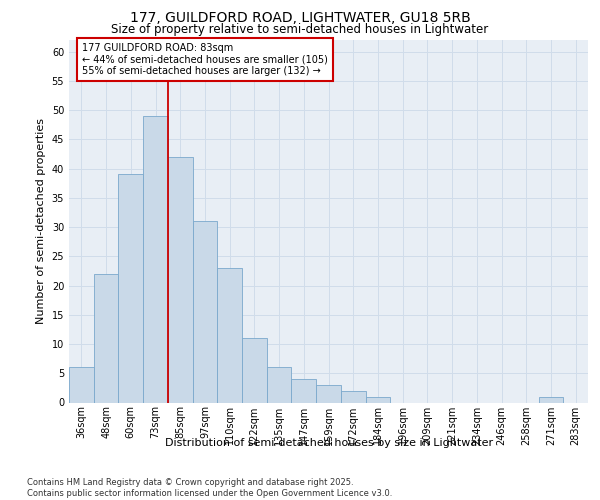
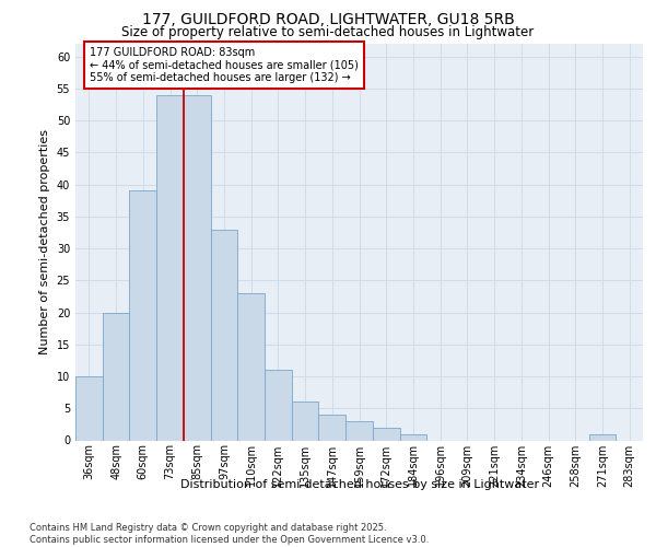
36sqm: 6 -> 10
48sqm: 22 -> 20
73sqm: 49 -> 54
85sqm: 42 -> 54
97sqm: 31 -> 33
